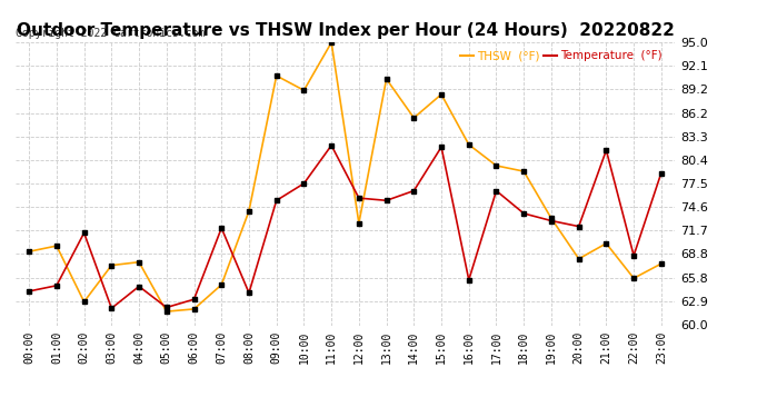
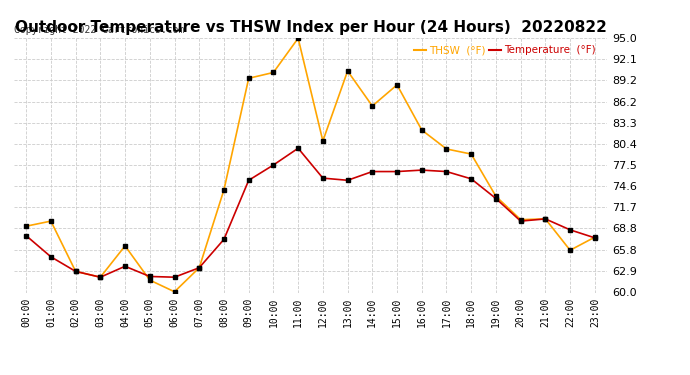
Temperature (°F)/00:00: 64.2 -> 67.8
Temperature (°F)/02:00: 71.4 -> 62.9
THSW (°F)/03:00: 67.4 -> 62.1
THSW (°F)/04:00: 67.8 -> 66.4
Temperature (°F)/04:00: 64.8 -> 63.6
THSW (°F)/06:00: 62.0 -> 60.1
Temperature (°F)/06:00: 63.2 -> 62.1
THSW (°F)/07:00: 65.0 -> 63.4
Temperature (°F)/07:00: 72.0 -> 63.4
Temperature (°F)/08:00: 64.0 -> 67.3
THSW (°F)/09:00: 90.8 -> 89.4
THSW (°F)/10:00: 89.0 -> 90.2
Temperature (°F)/11:00: 82.2 -> 79.8
THSW (°F)/12:00: 72.6 -> 80.8
Temperature (°F)/15:00: 82.0 -> 76.6
Temperature (°F)/16:00: 65.6 -> 76.8
Temperature (°F)/18:00: 73.8 -> 75.6
THSW (°F)/20:00: 68.2 -> 70.0
Temperature (°F)/20:00: 72.2 -> 69.8
Temperature (°F)/21:00: 81.6 -> 70.1
Temperature (°F)/23:00: 78.8 -> 67.5
